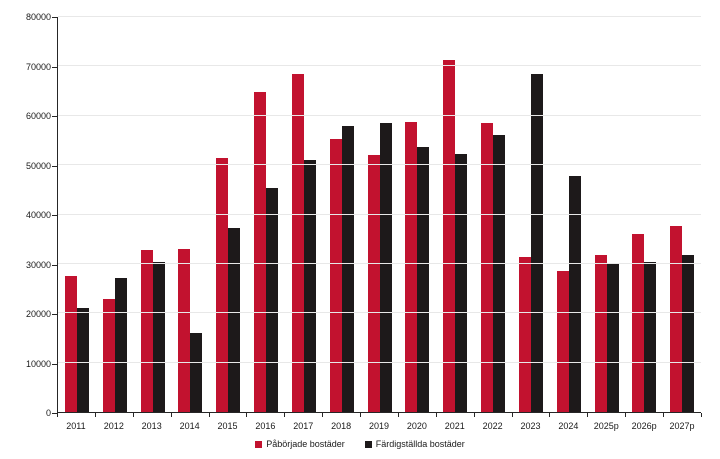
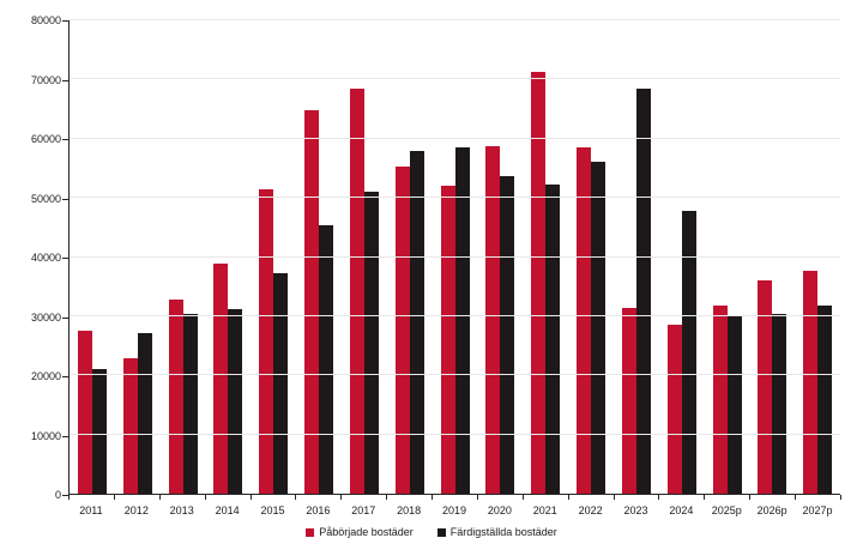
Påbörjade bostäder/2014: 33000 -> 39000
Färdigställda bostäder/2014: 16000 -> 31000
